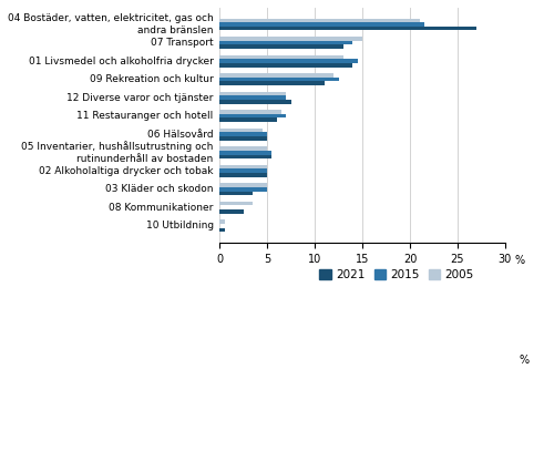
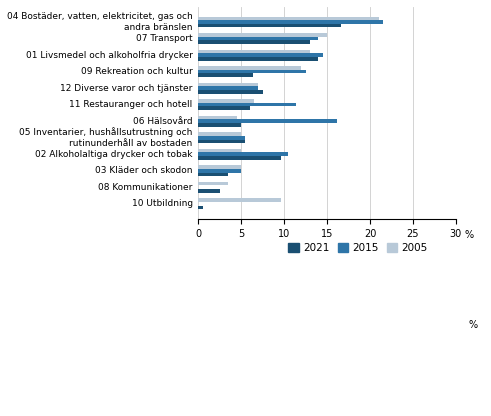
2021/04 Bostäder, vatten, elektricitet, gas och andra bränslen: 27.0 -> 16.6
2021/09 Rekreation och kultur: 11.0 -> 6.4
2015/11 Restauranger och hotell: 7.0 -> 11.4
2015/06 Hälsovård: 5.0 -> 16.2
2015/02 Alkoholaltiga drycker och tobak: 5.0 -> 10.4
2021/02 Alkoholaltiga drycker och tobak: 5.0 -> 9.6
2005/10 Utbildning: 0.5 -> 9.6
